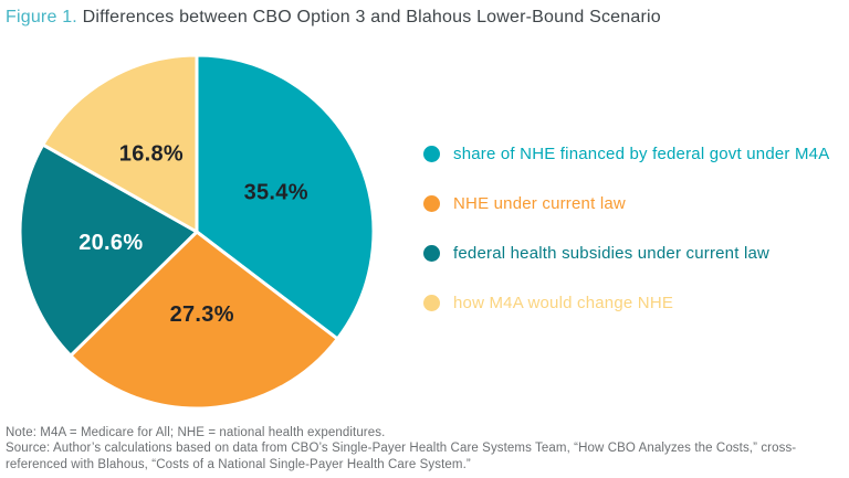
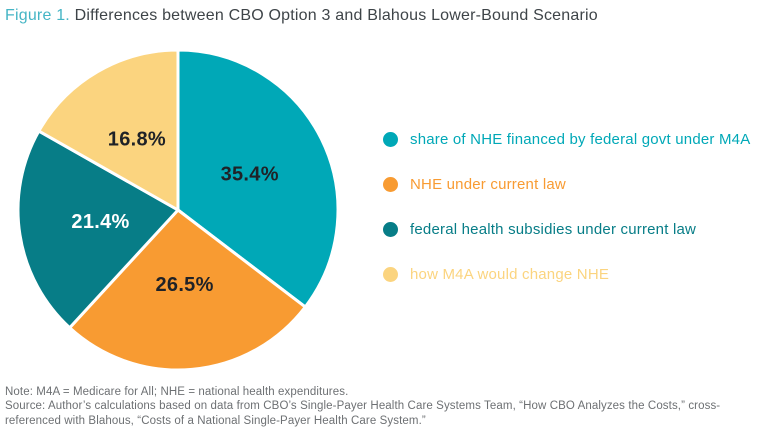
NHE under current law: 27.3% -> 26.5%
federal health subsidies under current law: 20.6% -> 21.4%
